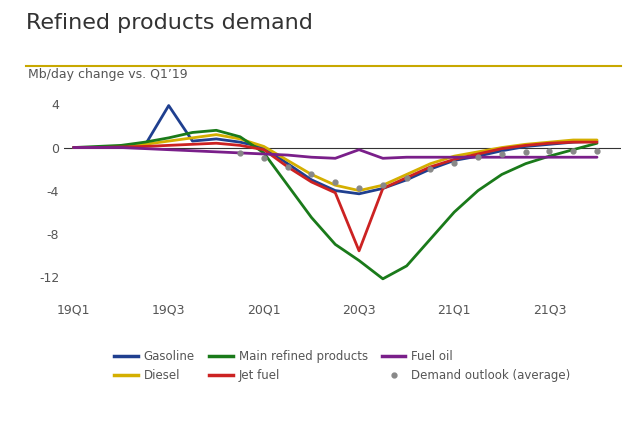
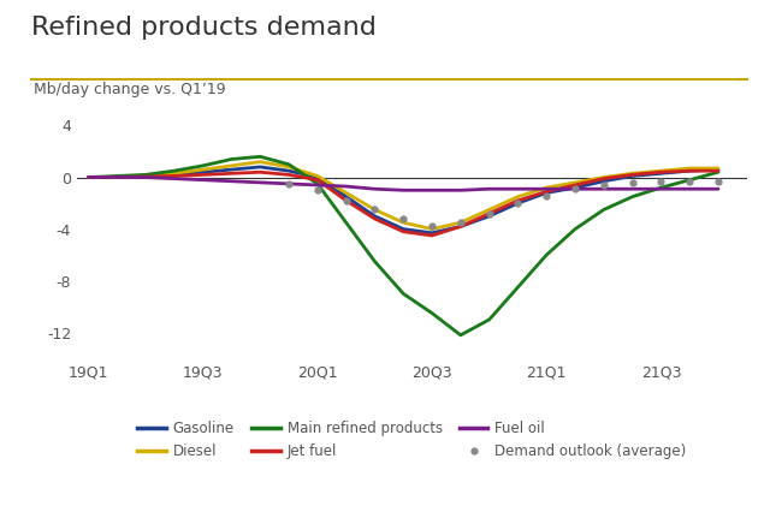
Gasoline/19Q3: 3.9 -> 0.4
Jet fuel/20Q3: -9.6 -> -4.5
Fuel oil/20Q3: -0.2 -> -1.0
